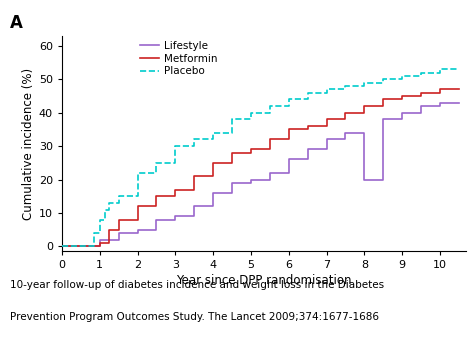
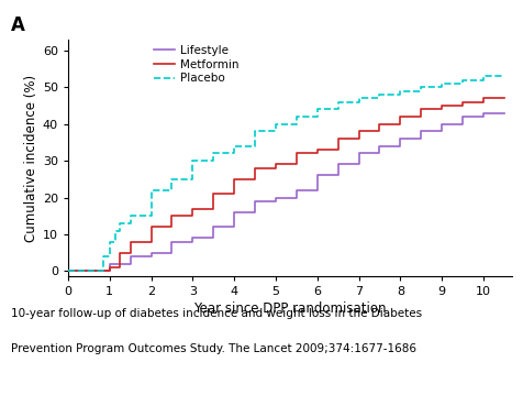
Metformin/6: 35 -> 33
Lifestyle/8: 20 -> 36
